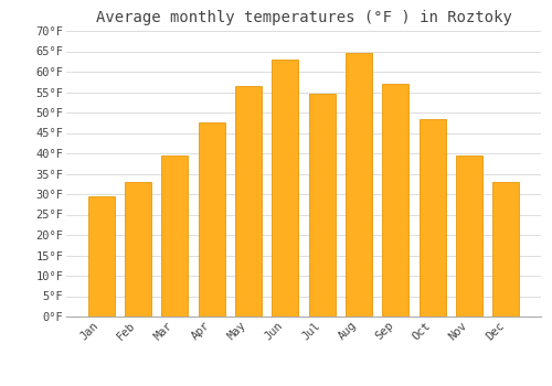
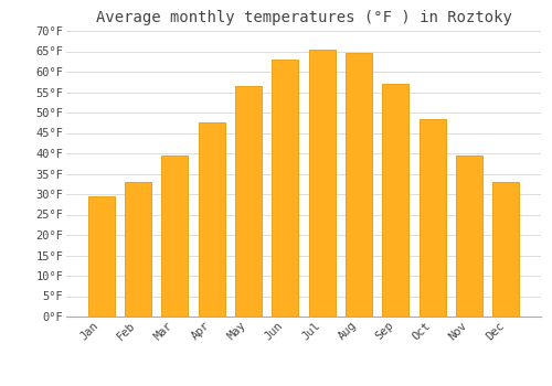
Jul: 54.5°F -> 65.5°F
